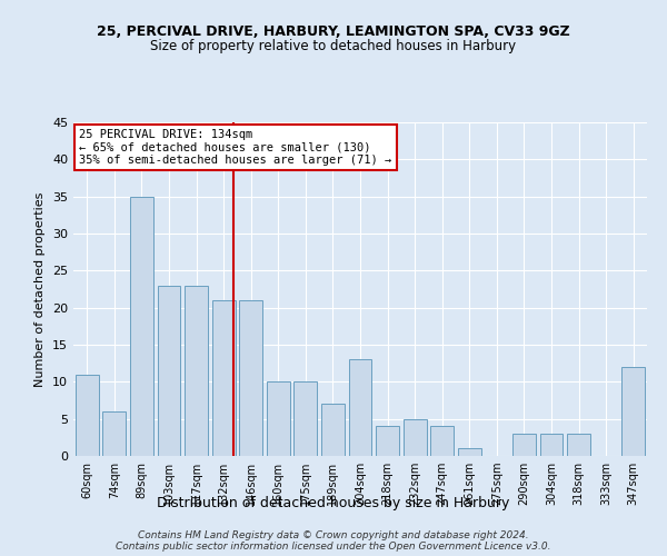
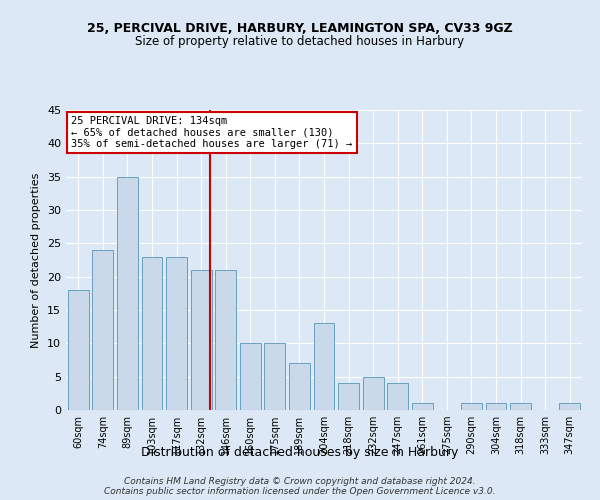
60sqm: 11 -> 18
74sqm: 6 -> 24
290sqm: 3 -> 1
304sqm: 3 -> 1
318sqm: 3 -> 1
347sqm: 12 -> 1
